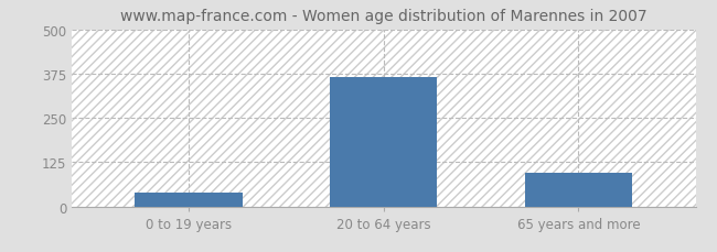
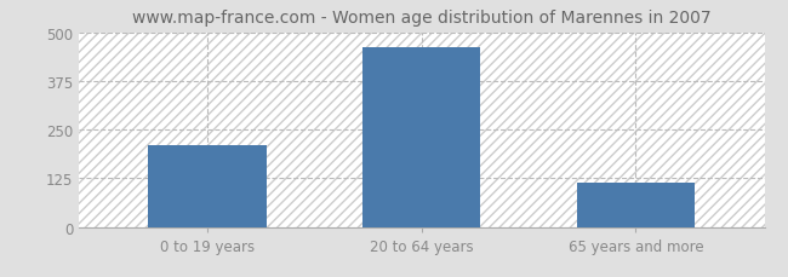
0 to 19 years: 40 -> 210
20 to 64 years: 365 -> 462
65 years and more: 95 -> 113
